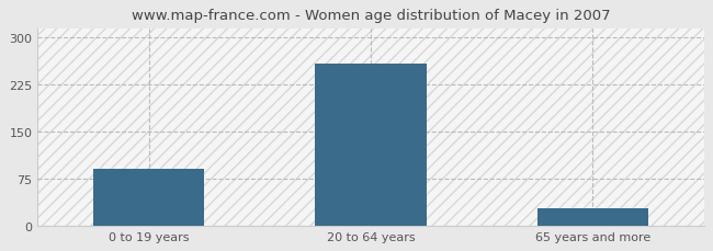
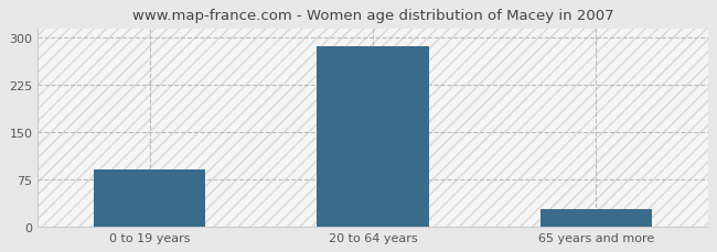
20 to 64 years: 258 -> 287
